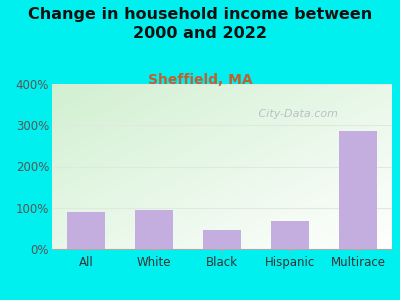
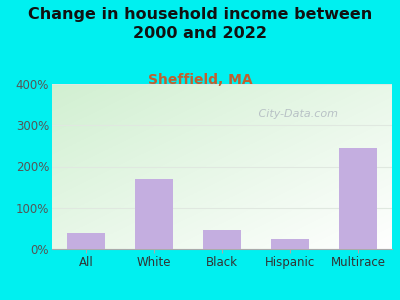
All: 90% -> 40%
White: 95% -> 170%
Hispanic: 68% -> 25%
Multirace: 287% -> 245%
